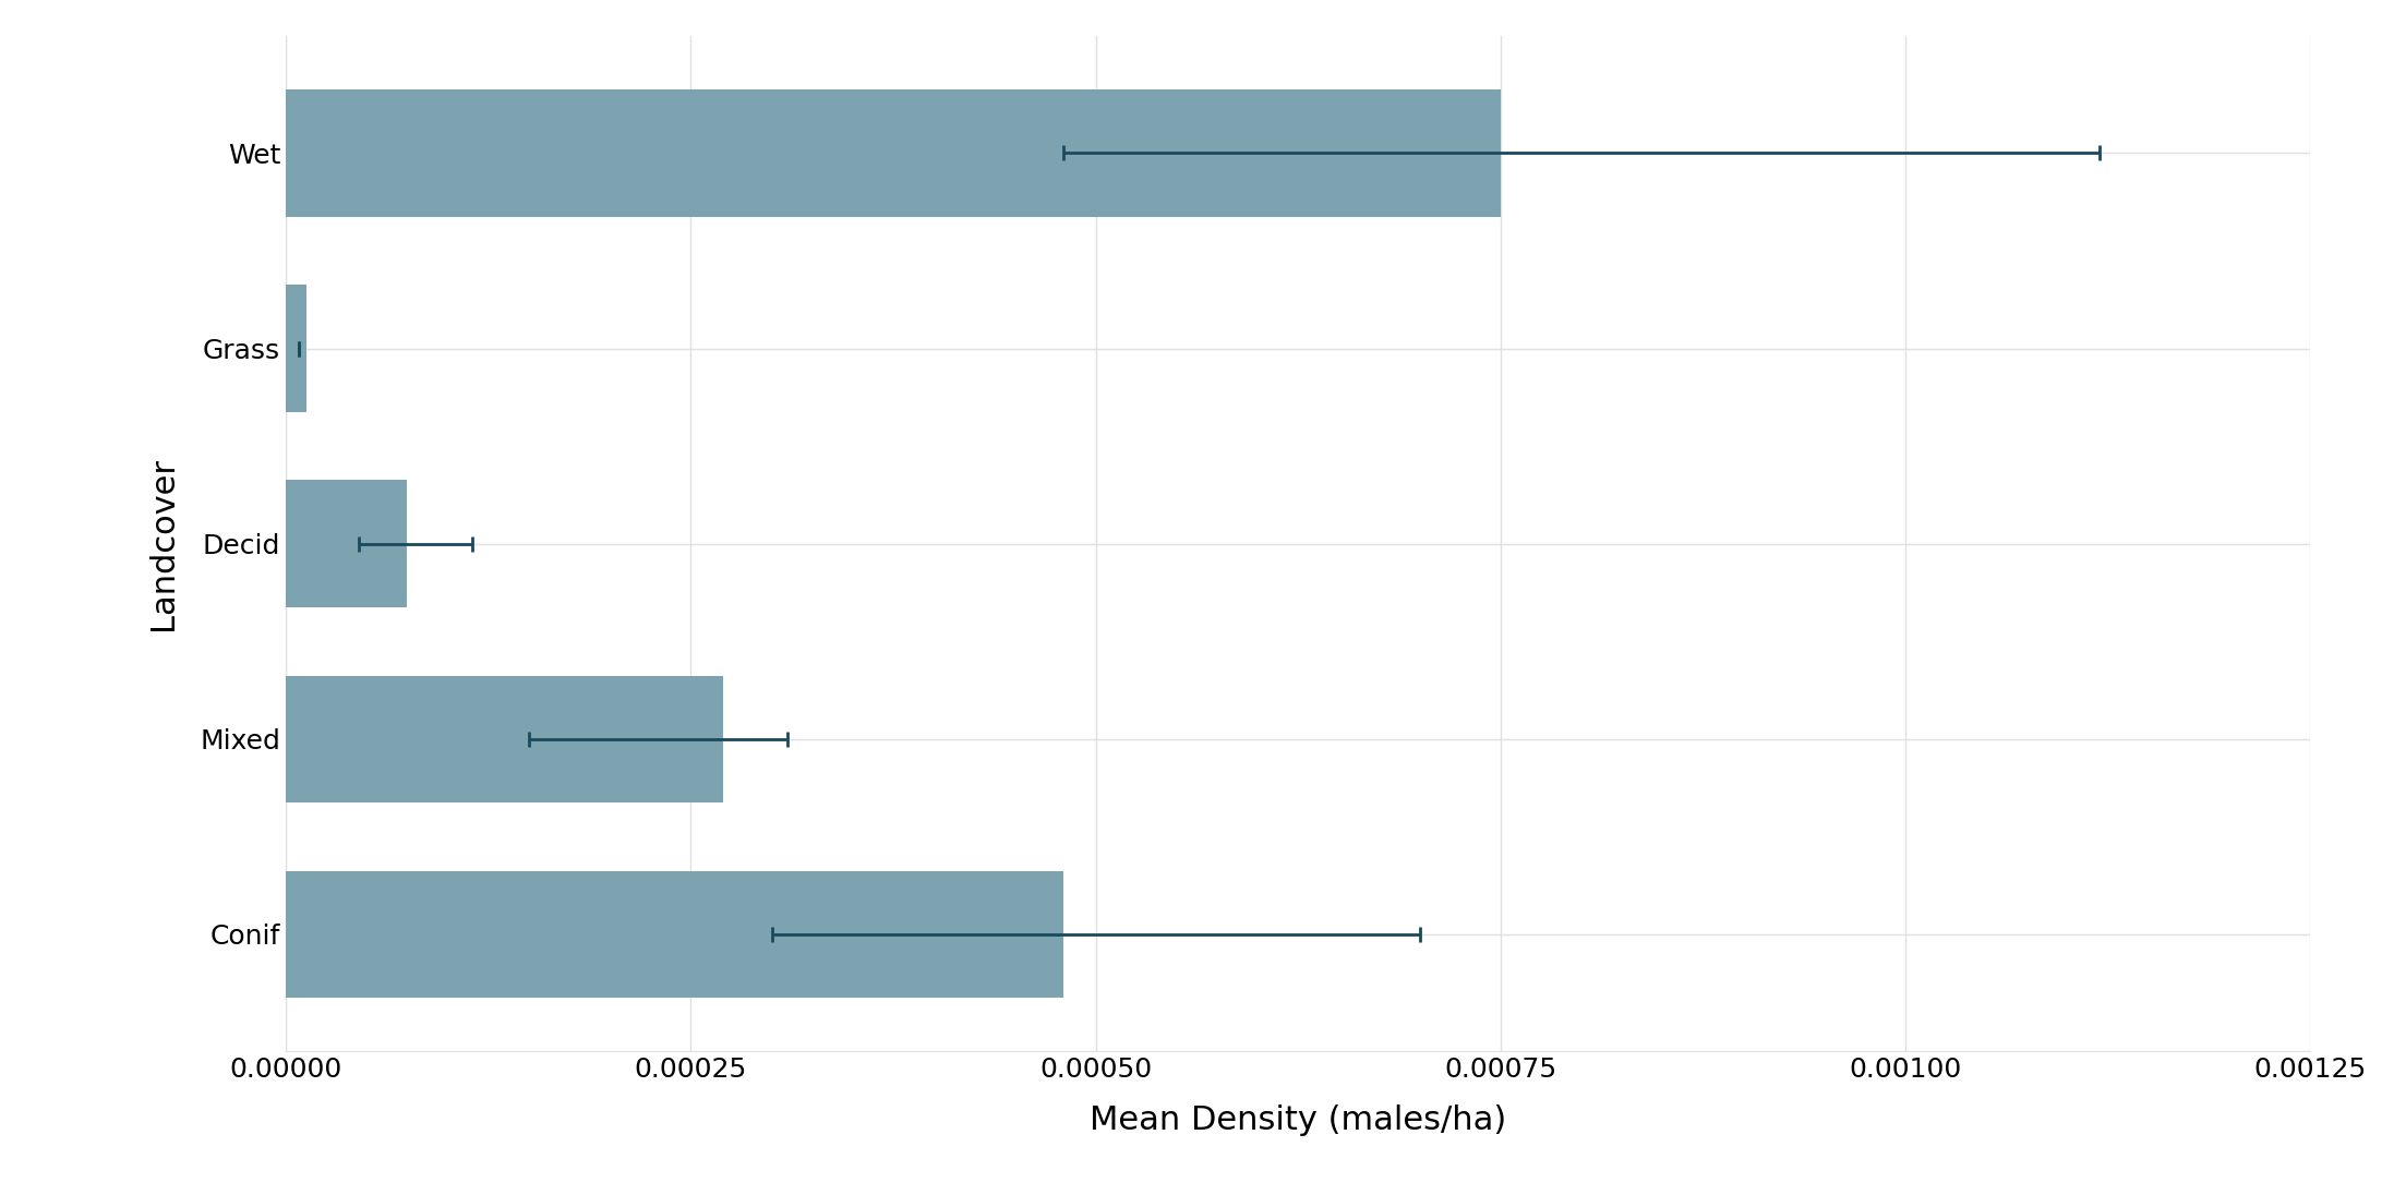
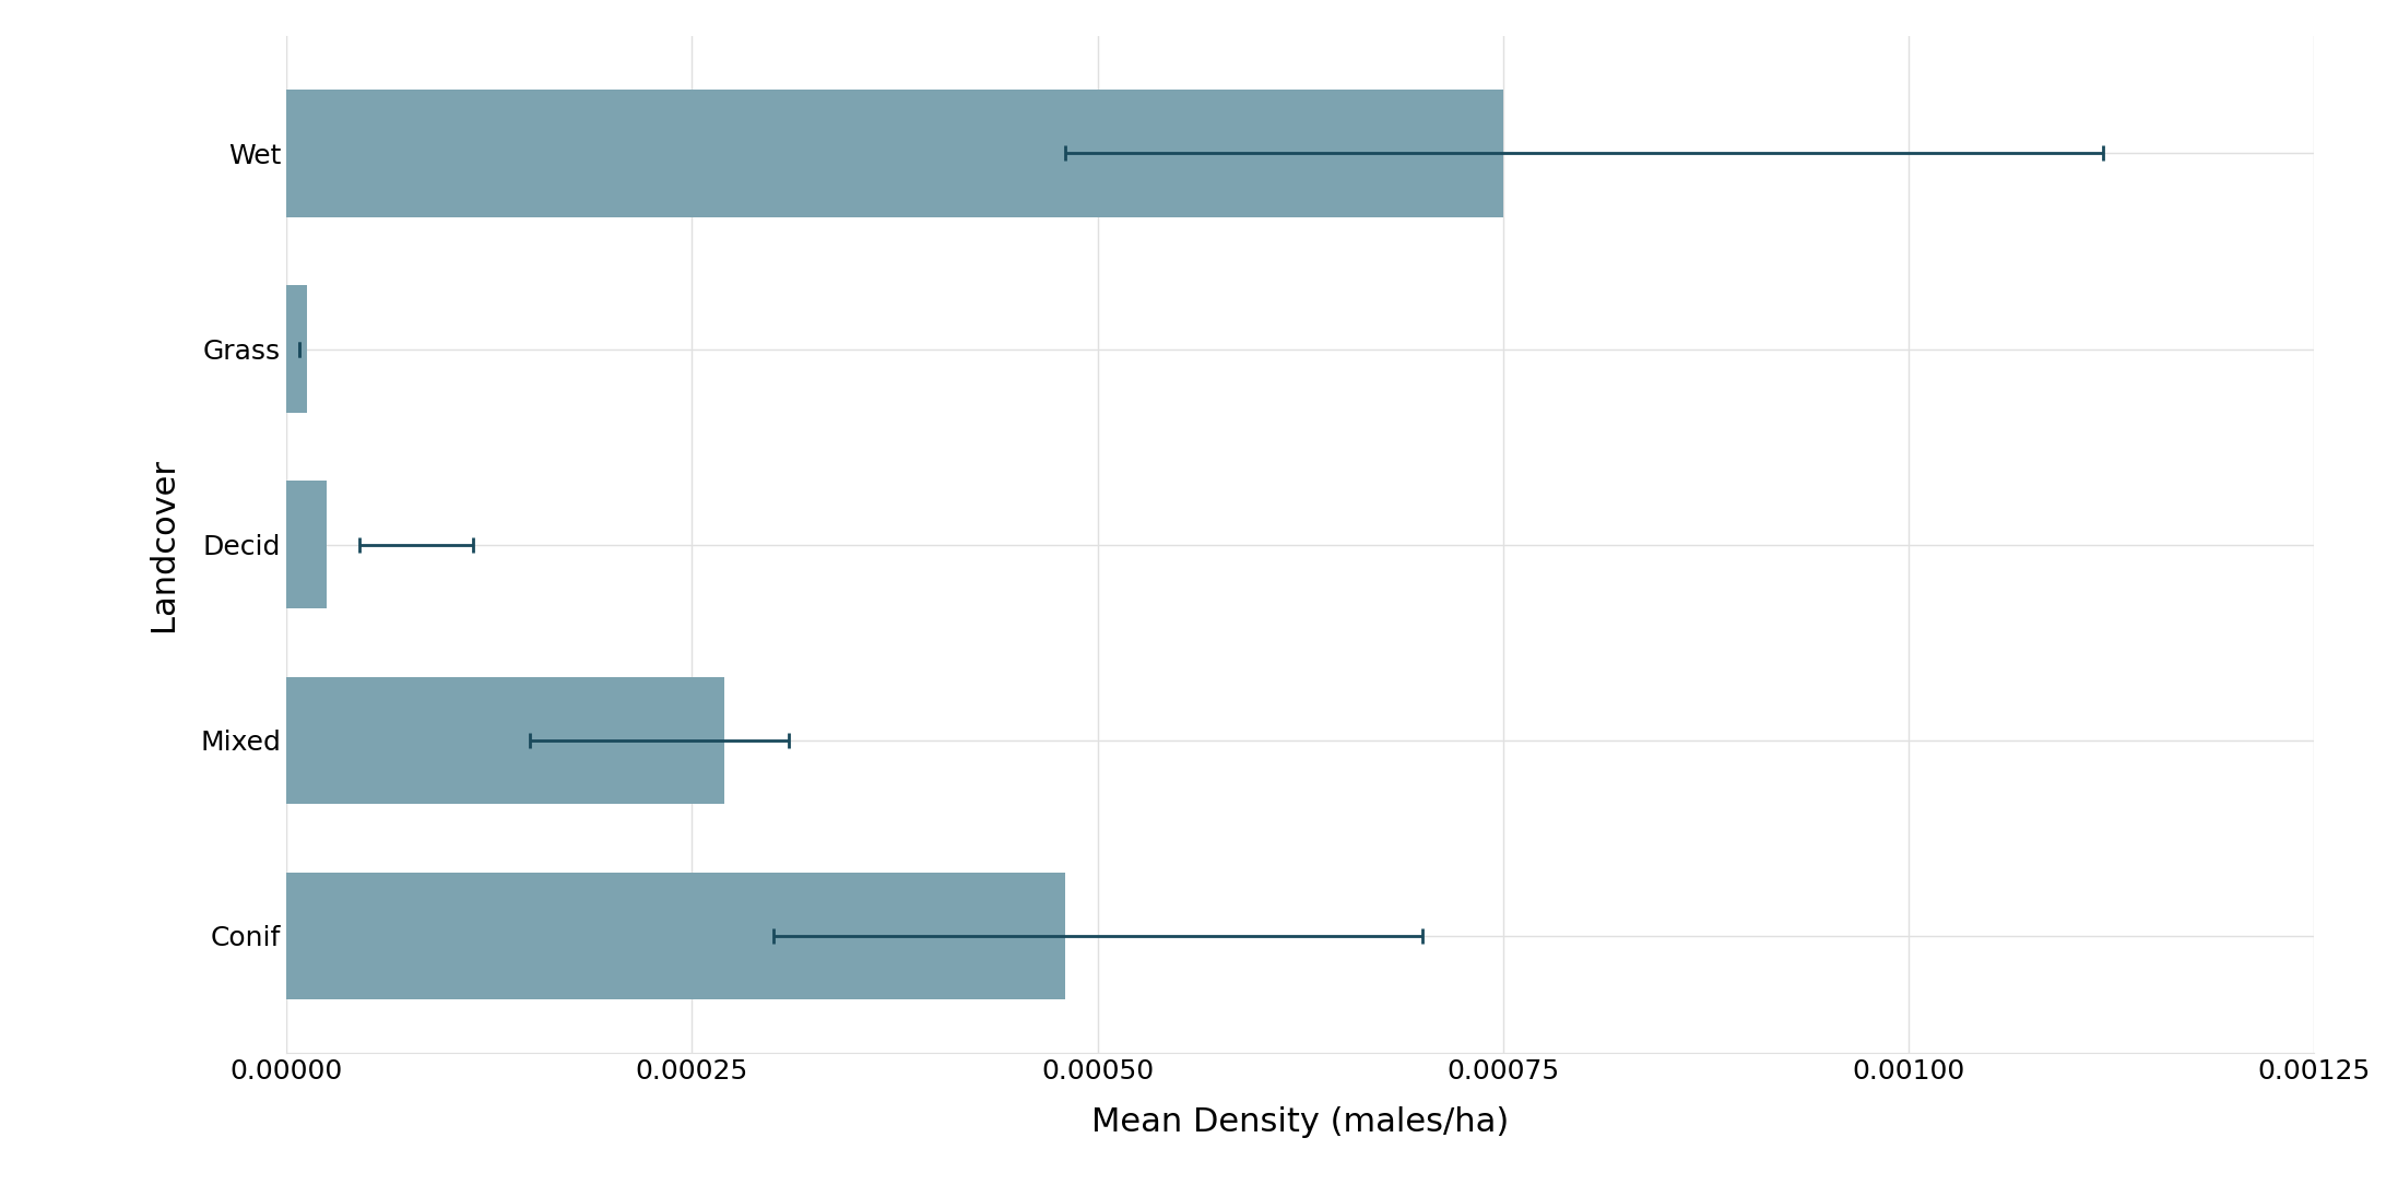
Decid: 0.000075 -> 0.000025
